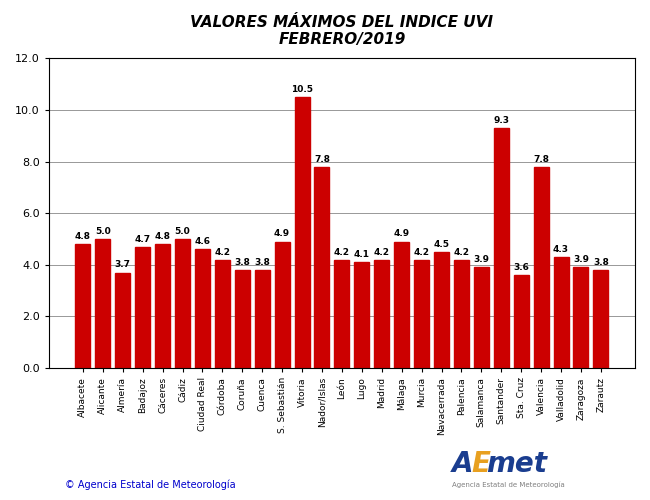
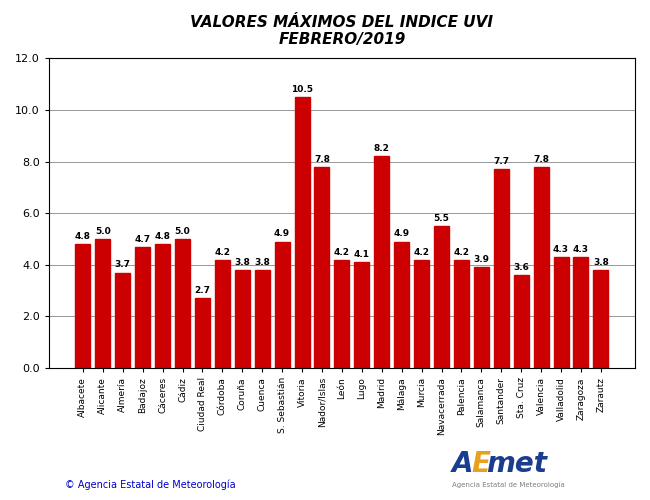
Ciudad Real: 4.6 -> 2.7
Madrid: 4.2 -> 8.2
Navacerrada: 4.5 -> 5.5
Santander: 9.3 -> 7.7
Zaragoza: 3.9 -> 4.3
